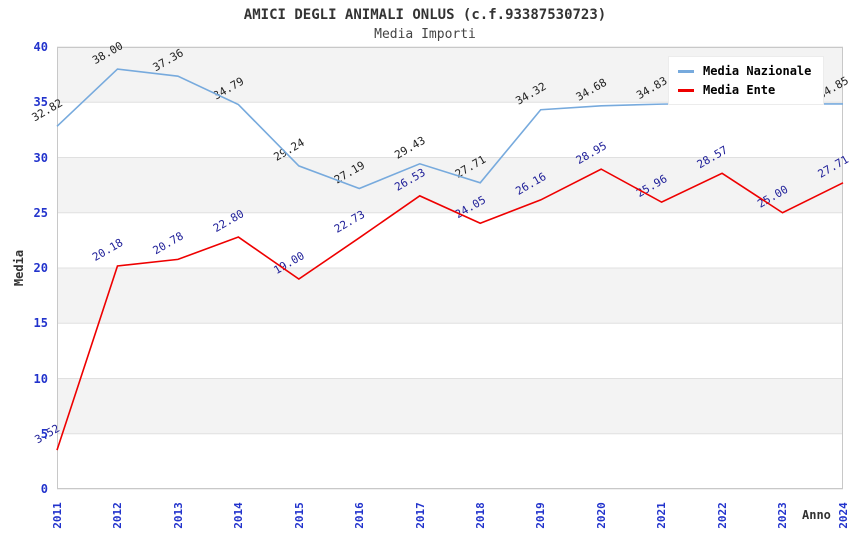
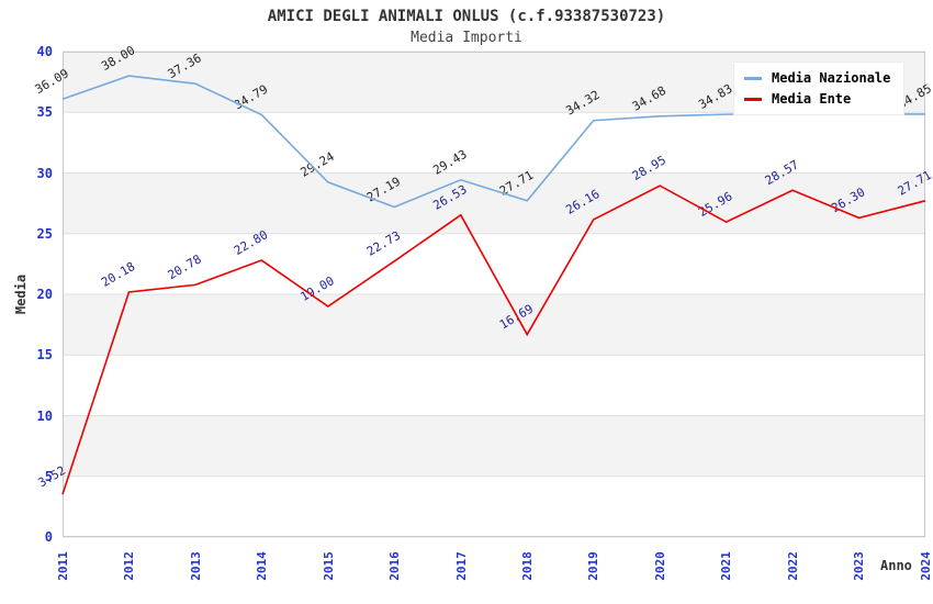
Media Nazionale/2011: 32.82 -> 36.09
Media Ente/2018: 24.05 -> 16.69
Media Ente/2023: 25.00 -> 26.30
